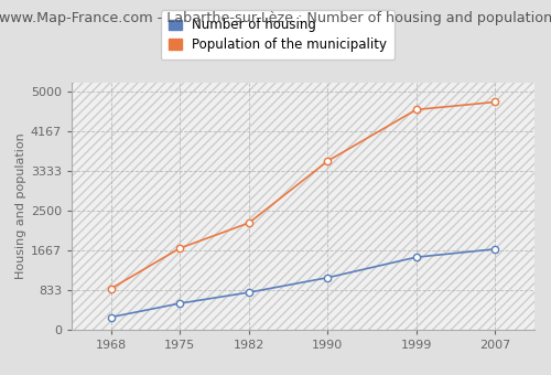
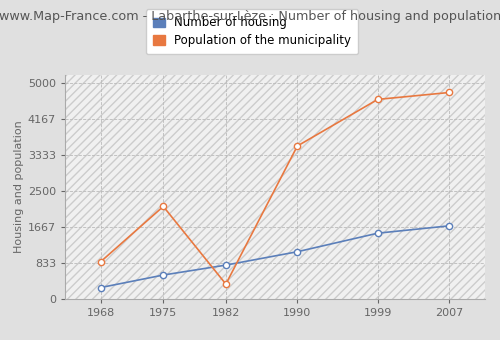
Population of the municipality/1975: 1720 -> 2150
Population of the municipality/1982: 2250 -> 350
